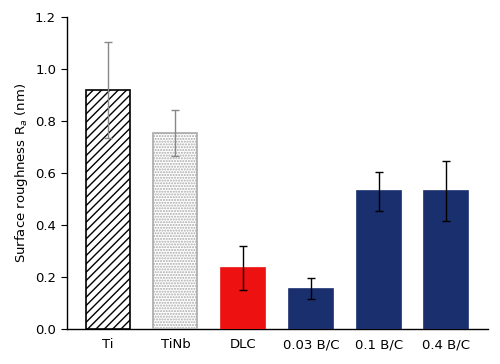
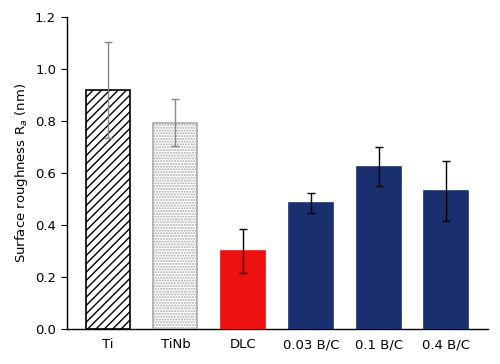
TiNb: 0.755 -> 0.795
DLC: 0.235 -> 0.300
0.03 B/C: 0.155 -> 0.485
0.1 B/C: 0.530 -> 0.625
